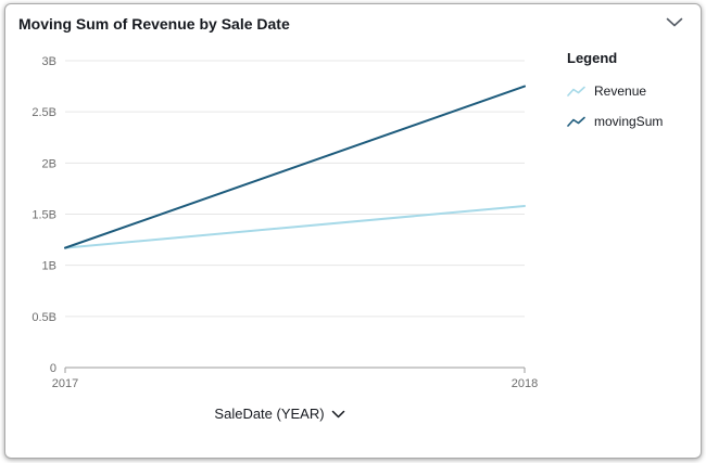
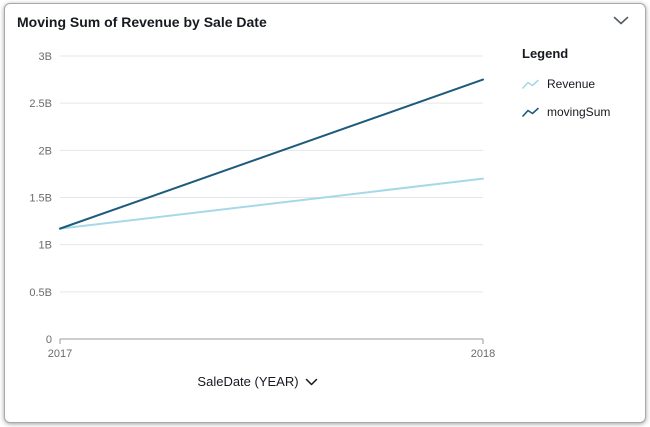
Revenue/2018: 1.6B -> 1.7B
